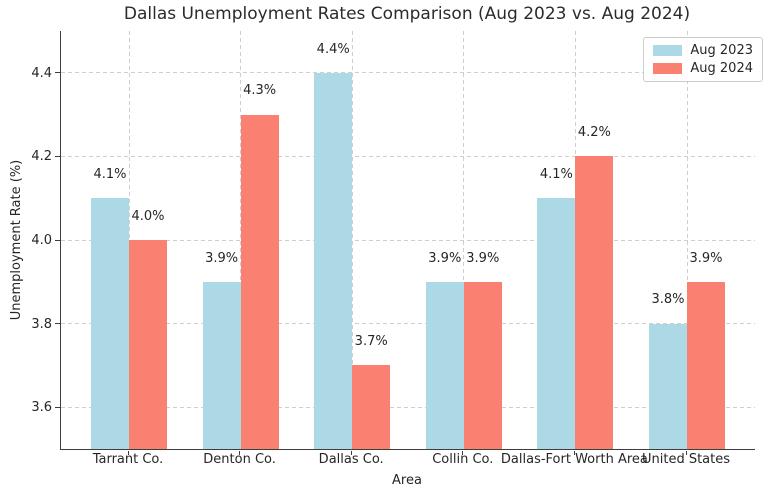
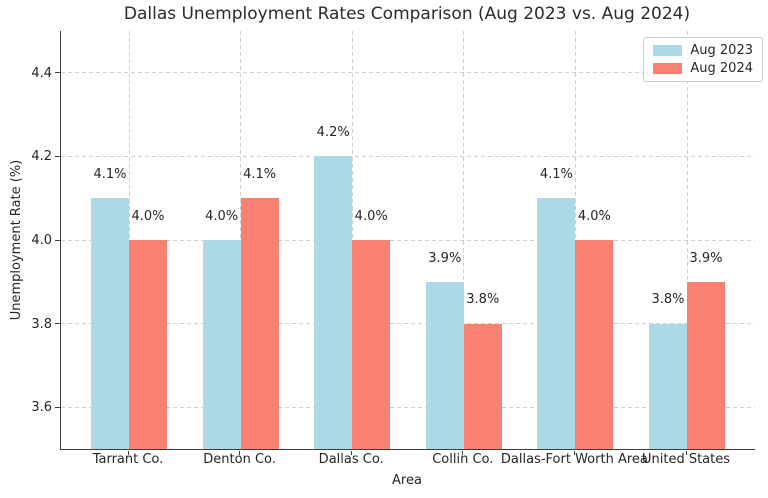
Aug 2023/Denton Co.: 3.9% -> 4.0%
Aug 2024/Denton Co.: 4.3% -> 4.1%
Aug 2023/Dallas Co.: 4.4% -> 4.2%
Aug 2024/Dallas Co.: 3.7% -> 4.0%
Aug 2024/Collin Co.: 3.9% -> 3.8%
Aug 2024/Dallas-Fort Worth Area: 4.2% -> 4.0%
